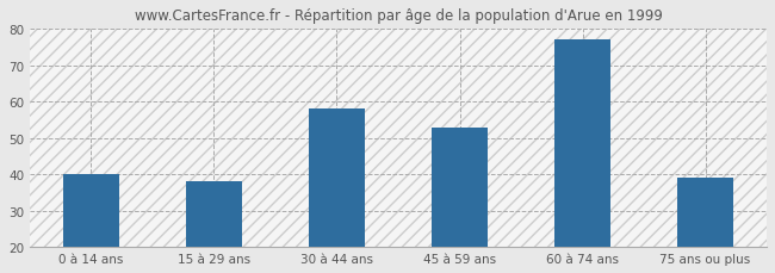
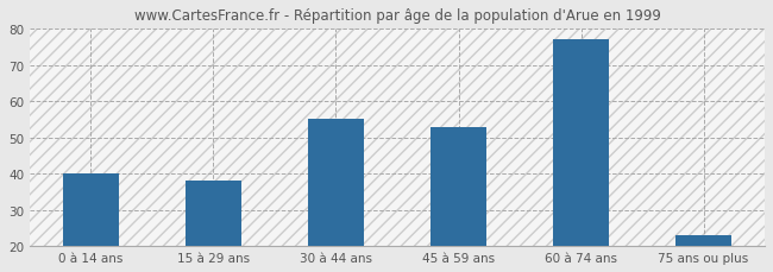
30 à 44 ans: 58 -> 55
75 ans ou plus: 39 -> 23
